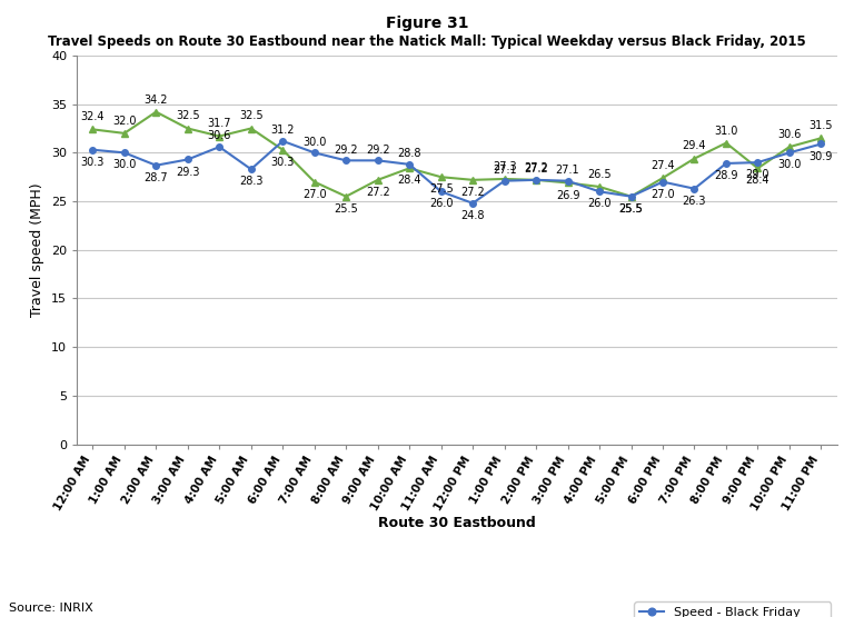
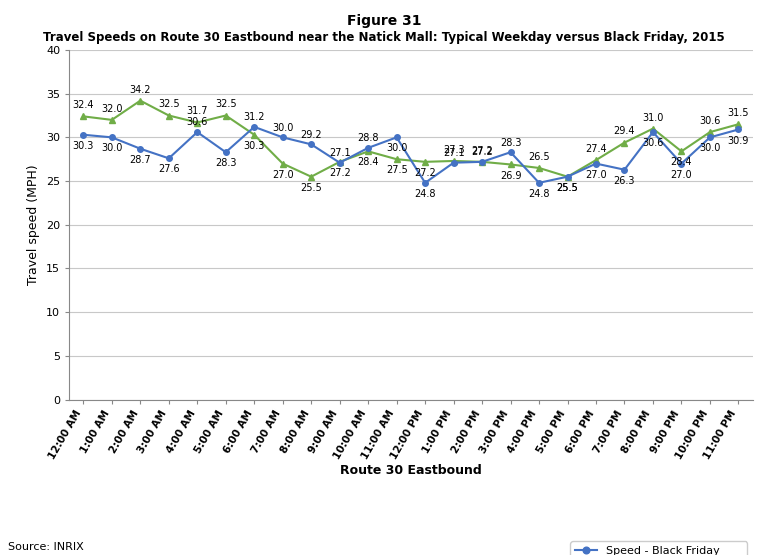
Speed - Black Friday/3:00 AM: 29.3 -> 27.6
Speed - Black Friday/9:00 AM: 29.2 -> 27.1
Speed - Black Friday/11:00 AM: 26.0 -> 30.0
Speed - Black Friday/3:00 PM: 27.1 -> 28.3
Speed - Black Friday/4:00 PM: 26.0 -> 24.8
Speed - Black Friday/8:00 PM: 28.9 -> 30.6
Speed - Black Friday/9:00 PM: 29.0 -> 27.0
